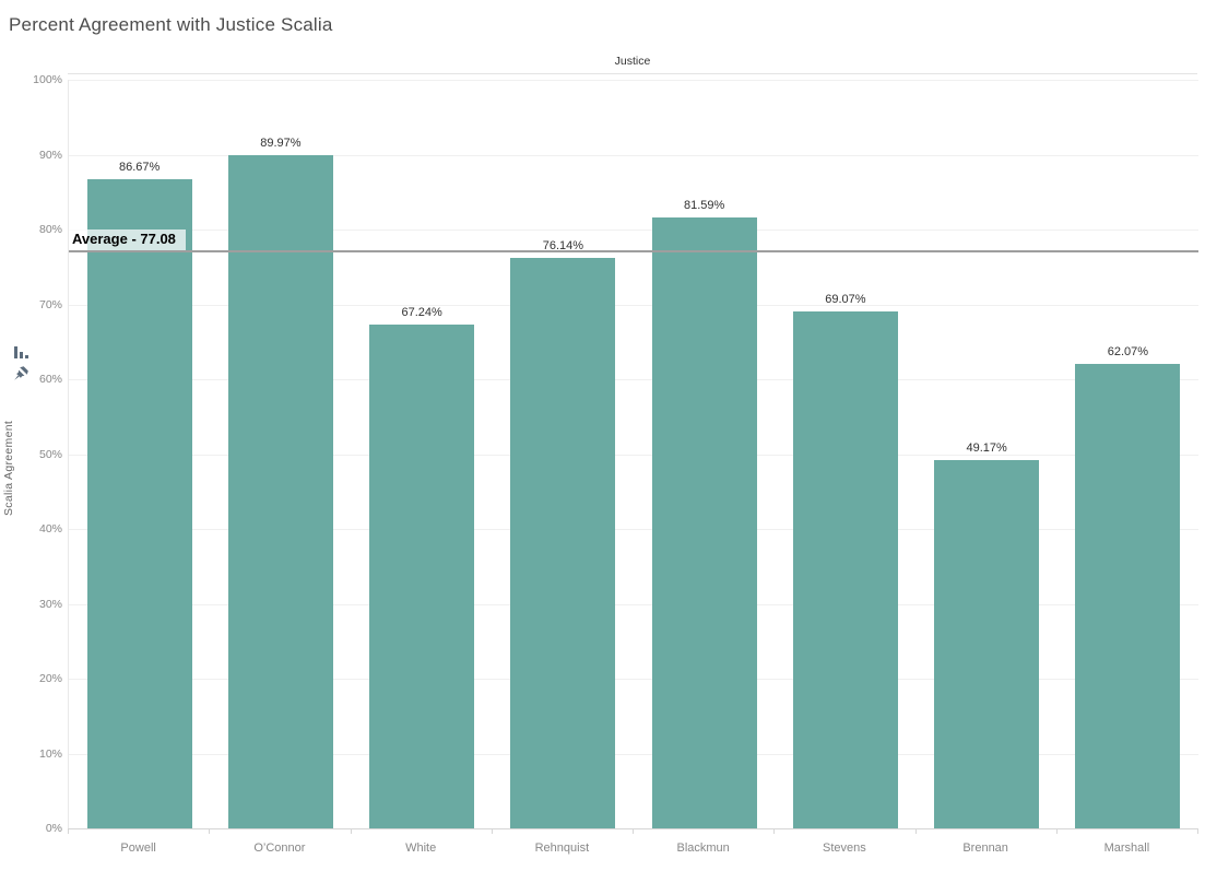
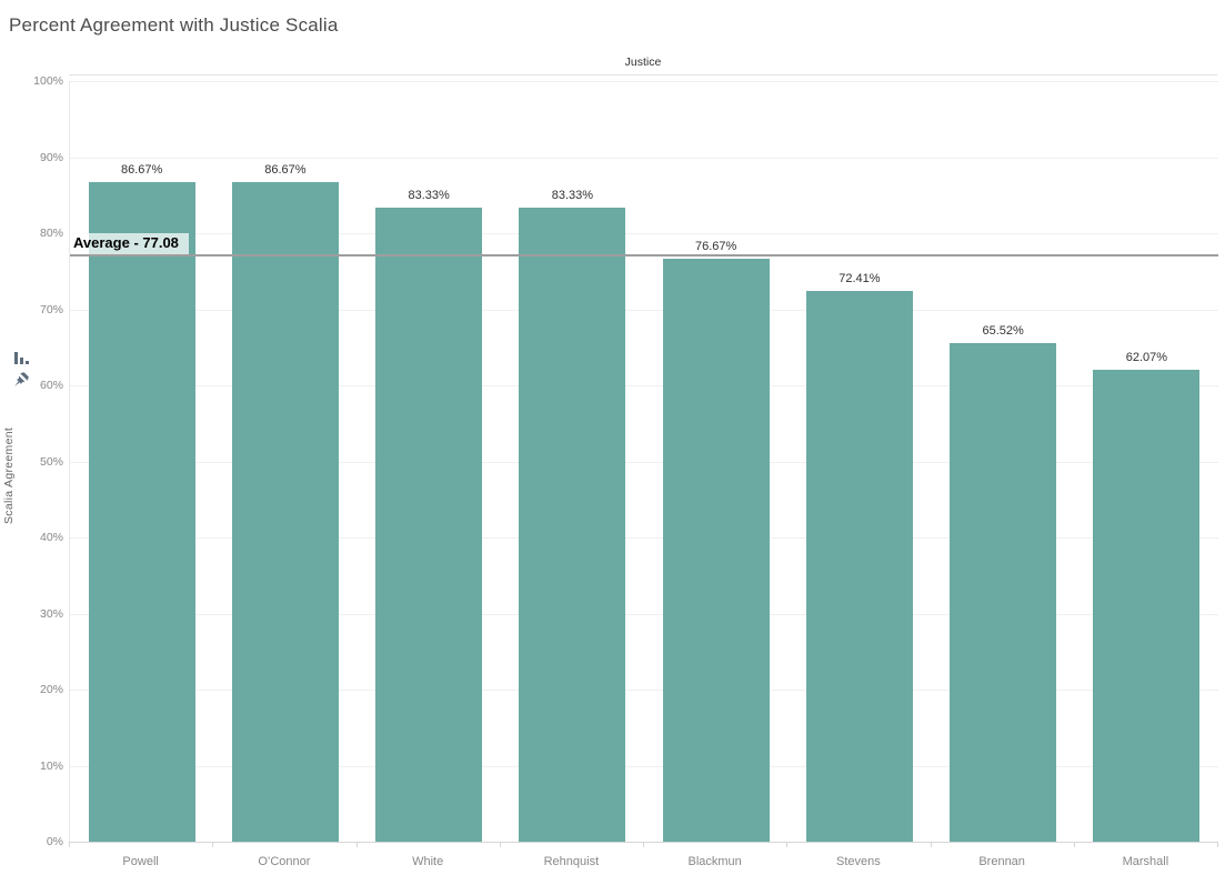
O’Connor: 89.97% -> 86.67%
White: 67.24% -> 83.33%
Rehnquist: 76.14% -> 83.33%
Blackmun: 81.59% -> 76.67%
Stevens: 69.07% -> 72.41%
Brennan: 49.17% -> 65.52%
